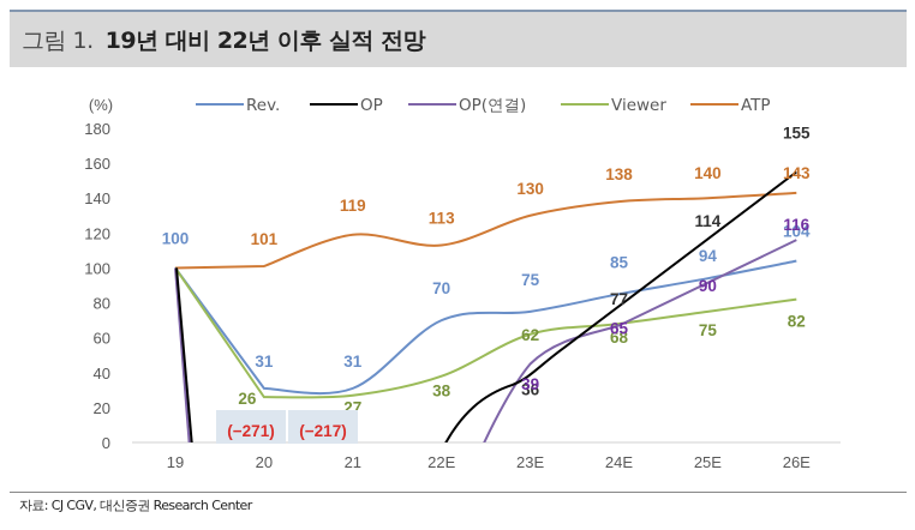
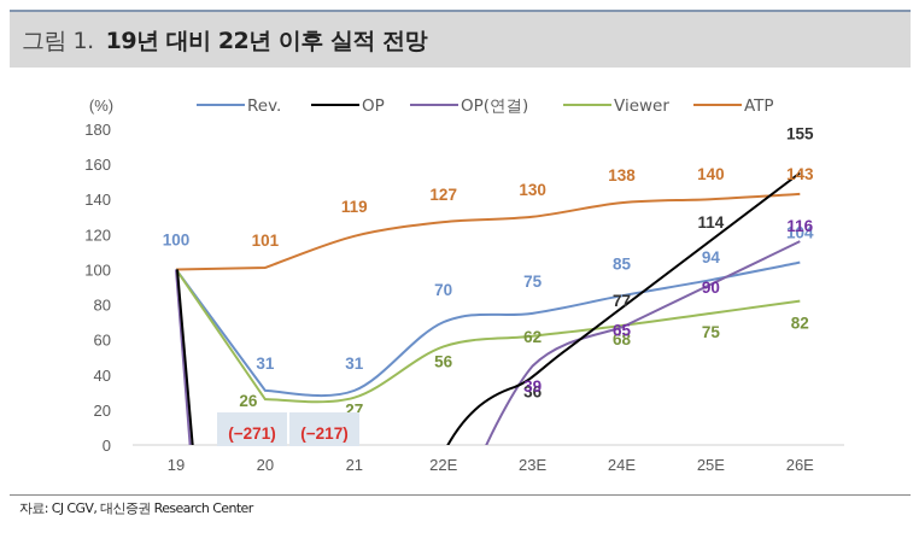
Viewer/22E: 38 -> 56
ATP/22E: 113 -> 127
